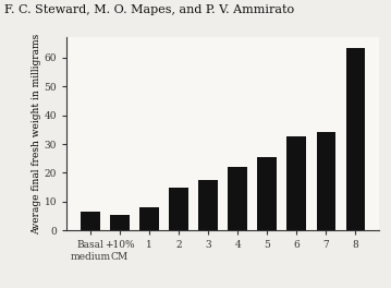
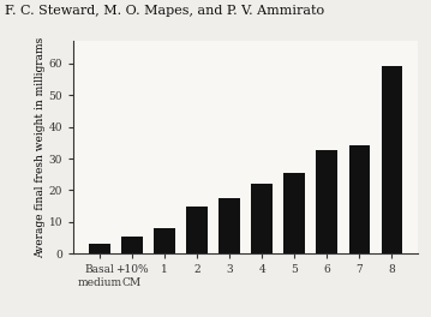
Basal medium: 6.5 -> 3.2
8: 63.5 -> 59.0
